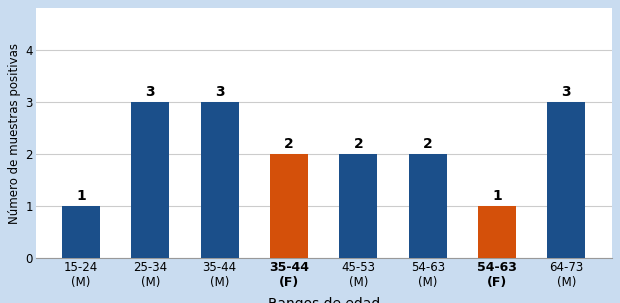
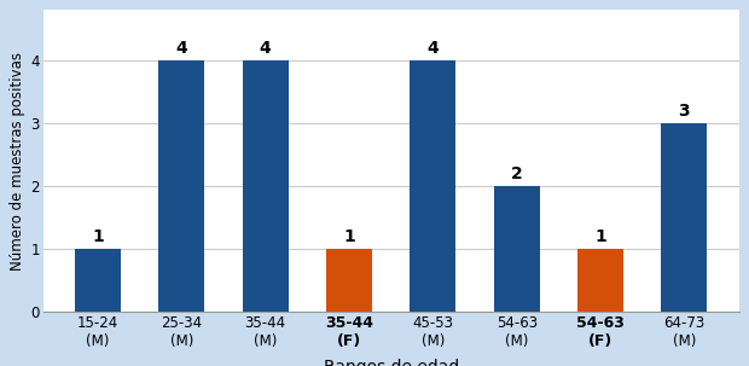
25-34 (M): 3 -> 4
35-44 (M): 3 -> 4
35-44 (F): 2 -> 1
45-53 (M): 2 -> 4
